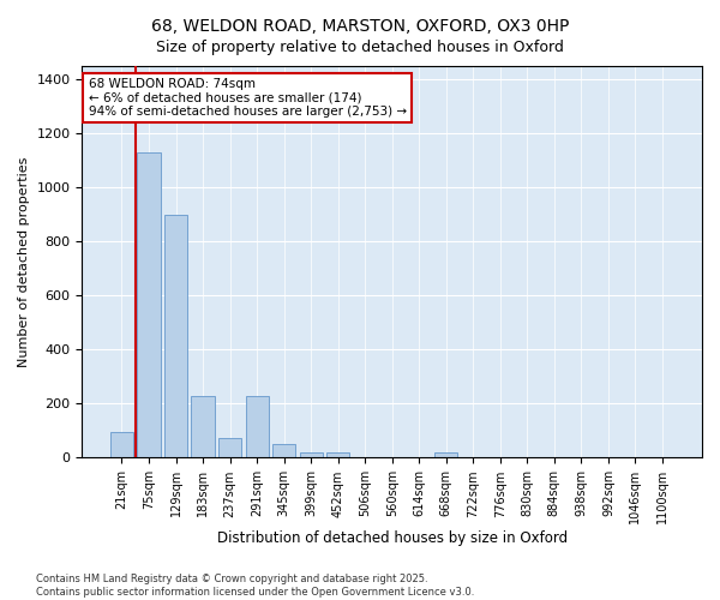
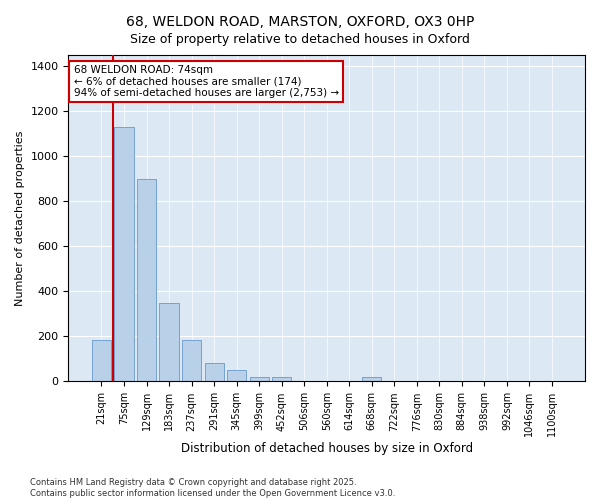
21sqm: 95 -> 183
183sqm: 230 -> 350
237sqm: 75 -> 183
291sqm: 230 -> 80
